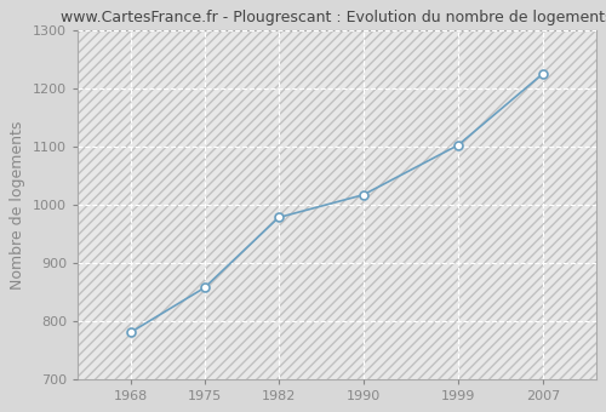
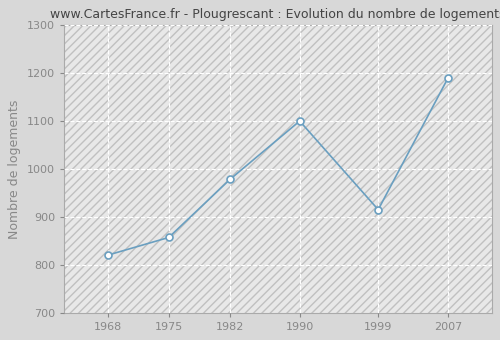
1968: 780 -> 820
1990: 1017 -> 1100
1999: 1103 -> 915
2007: 1226 -> 1190
